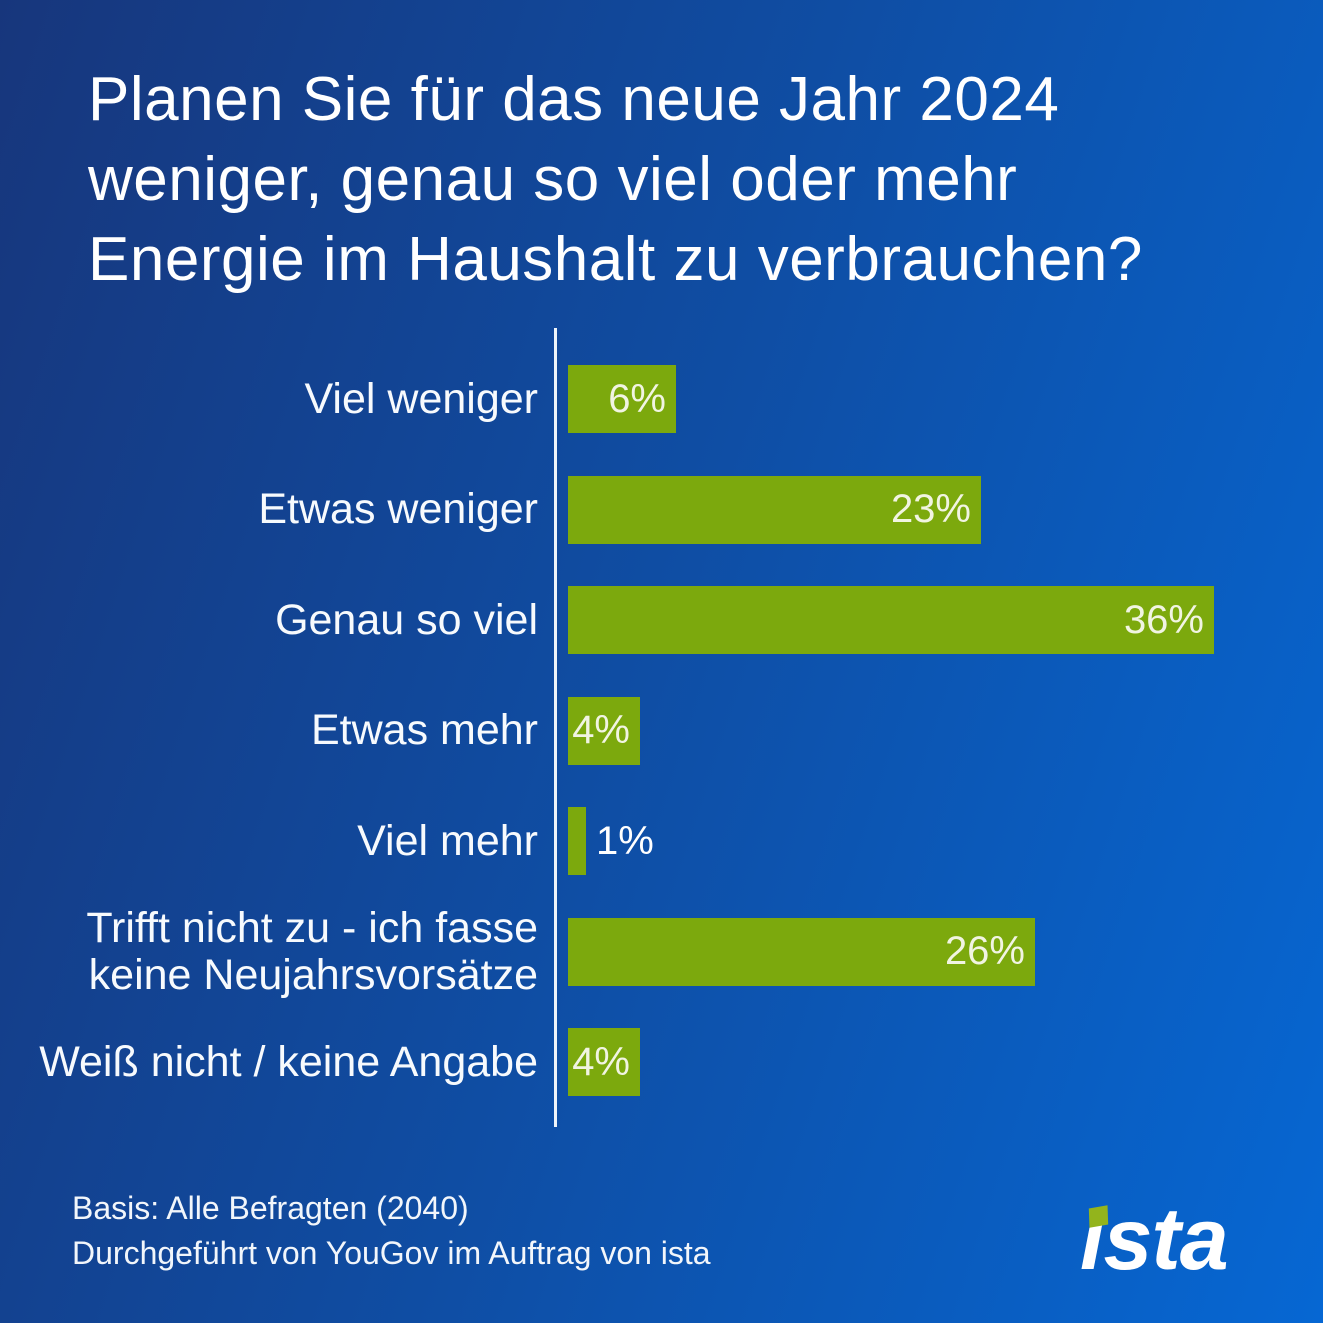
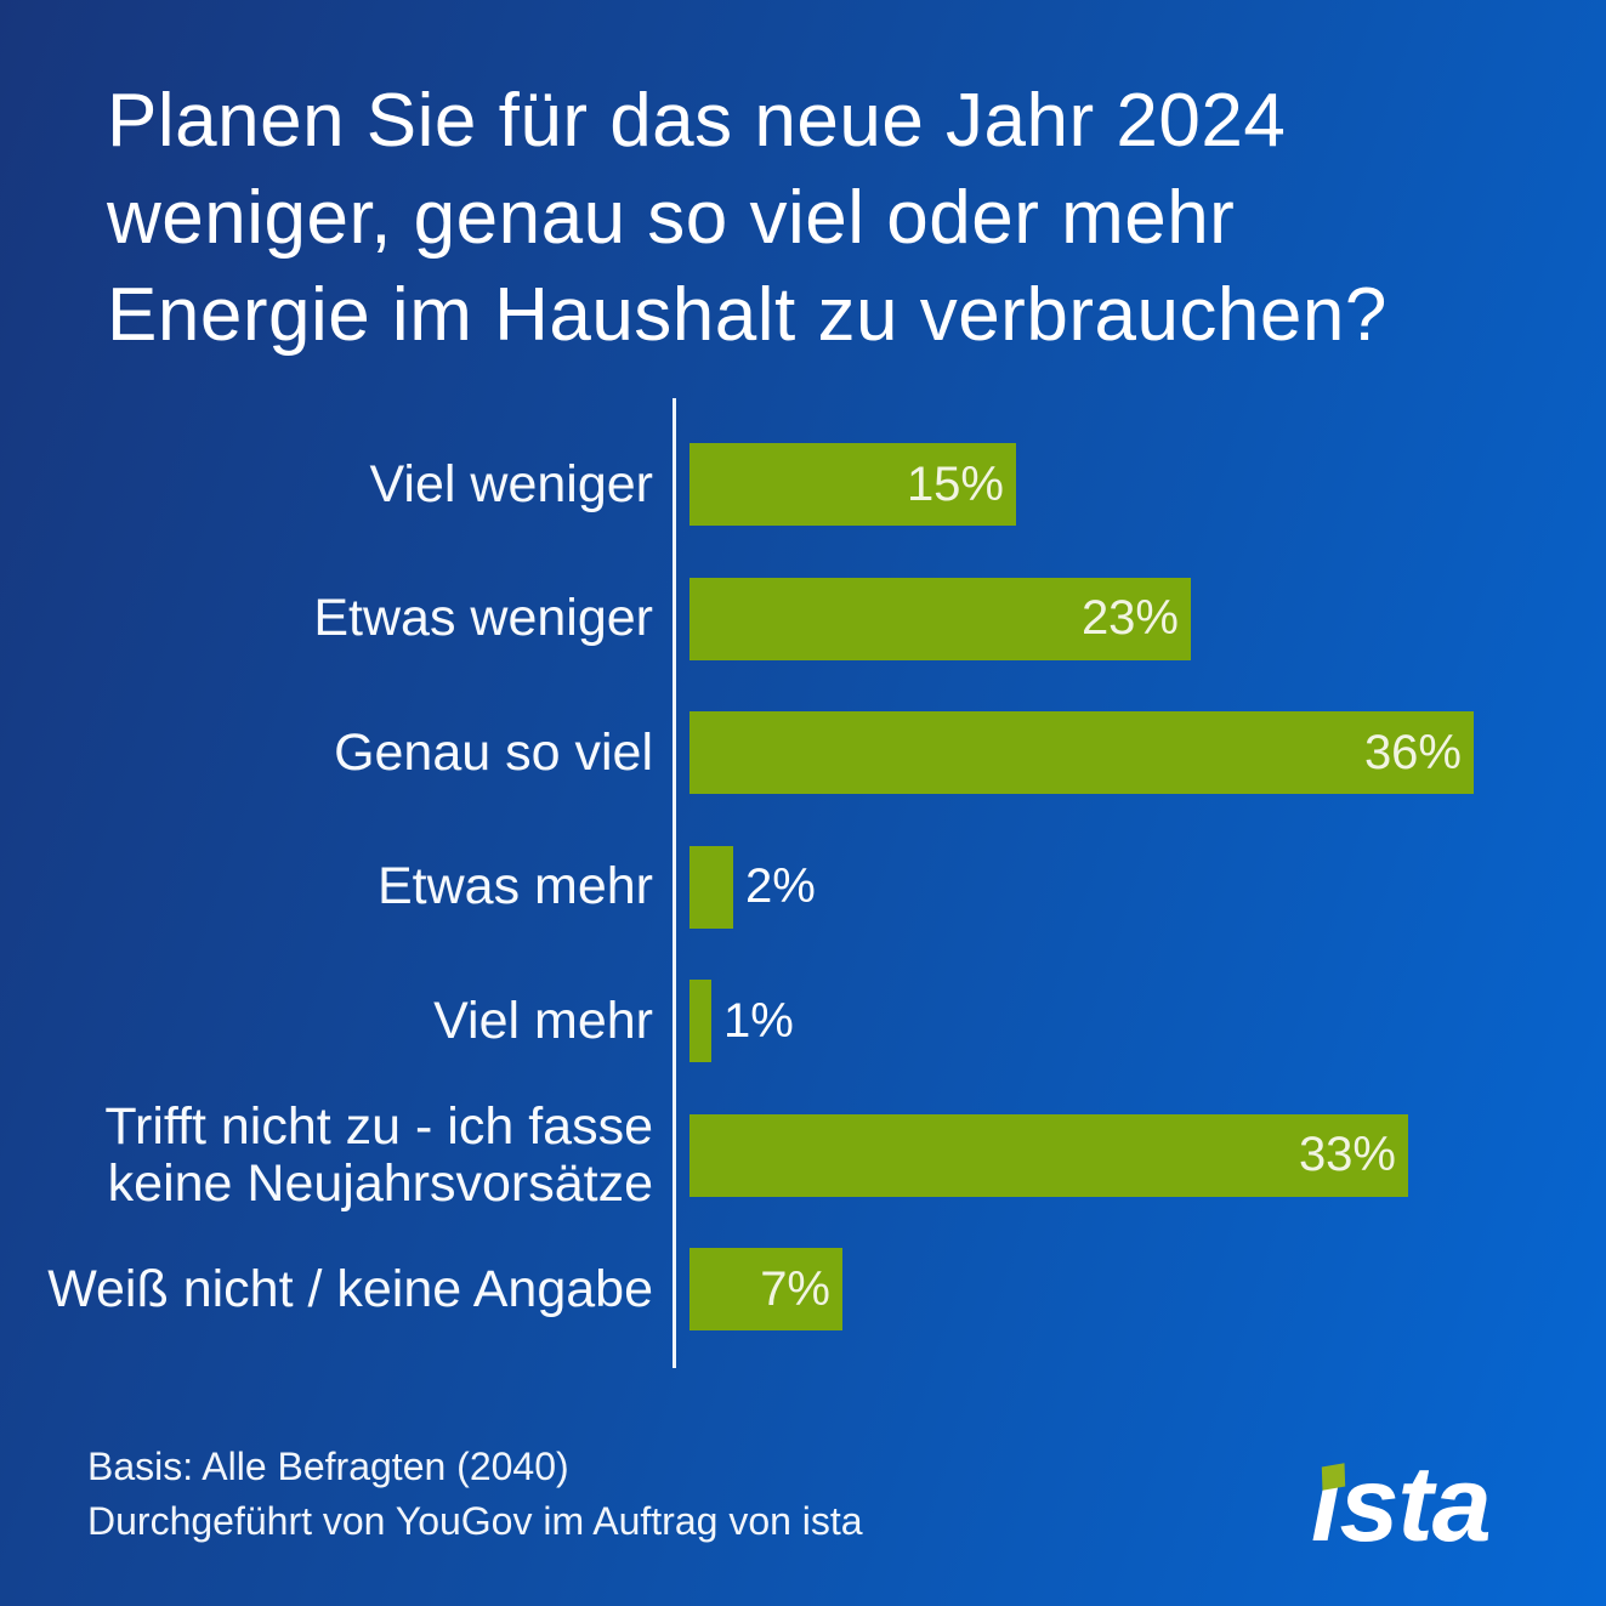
Viel weniger: 6% -> 15%
Etwas mehr: 4% -> 2%
Trifft nicht zu - ich fasse keine Neujahrsvorsätze: 26% -> 33%
Weiß nicht / keine Angabe: 4% -> 7%
